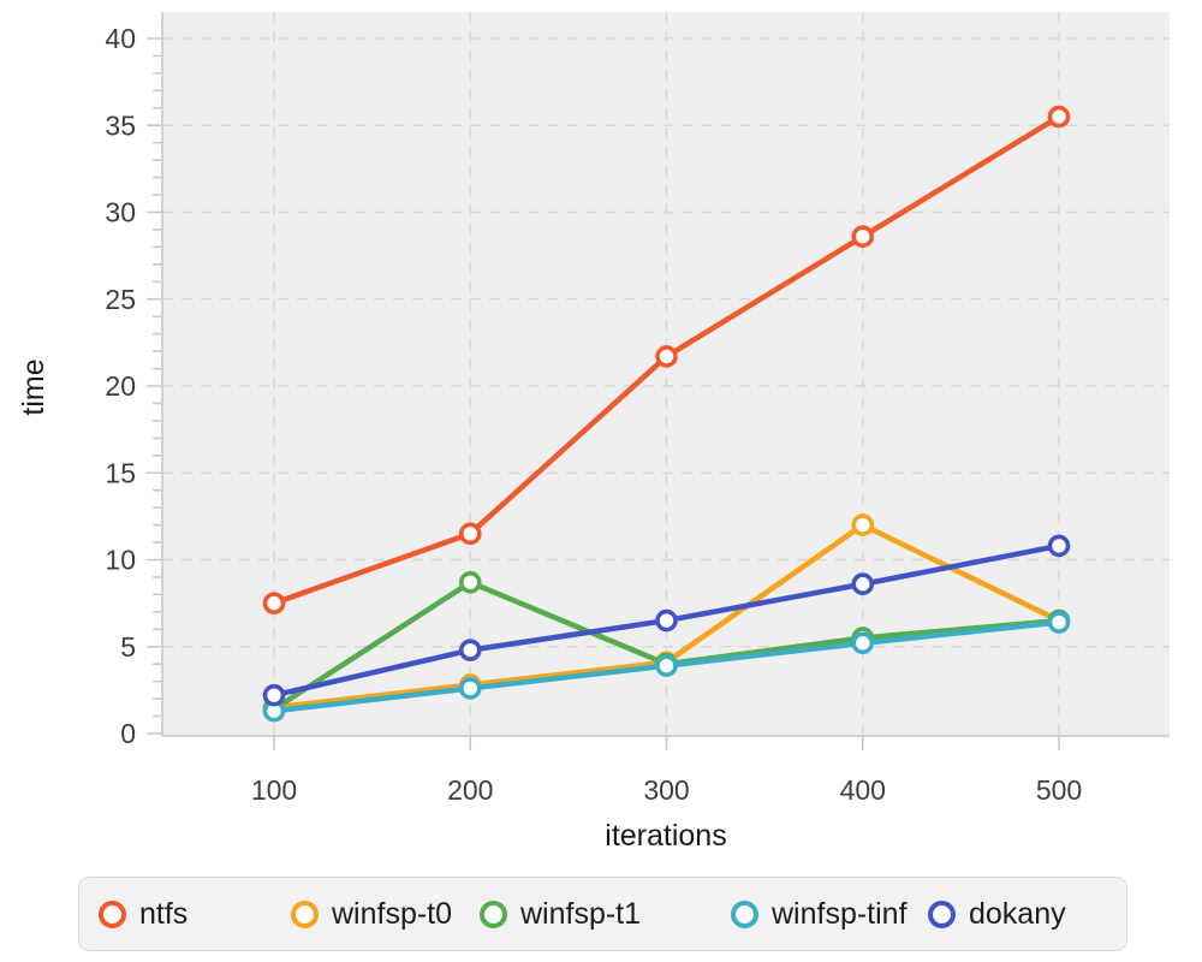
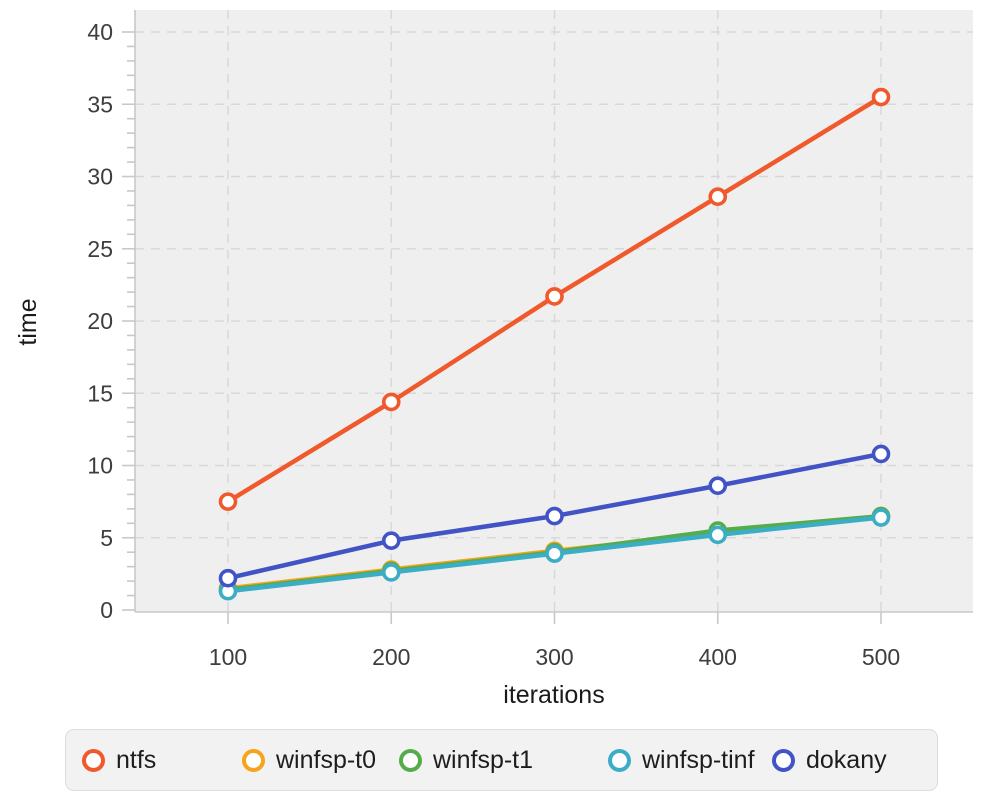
ntfs/200: 11.5 -> 14.4
winfsp-t1/200: 8.7 -> 2.7
winfsp-t0/400: 12.0 -> 5.3
